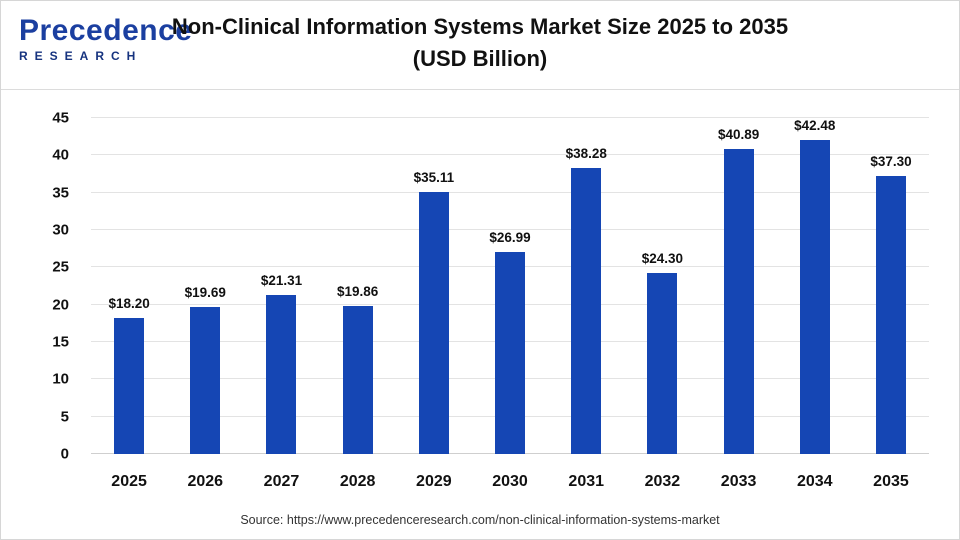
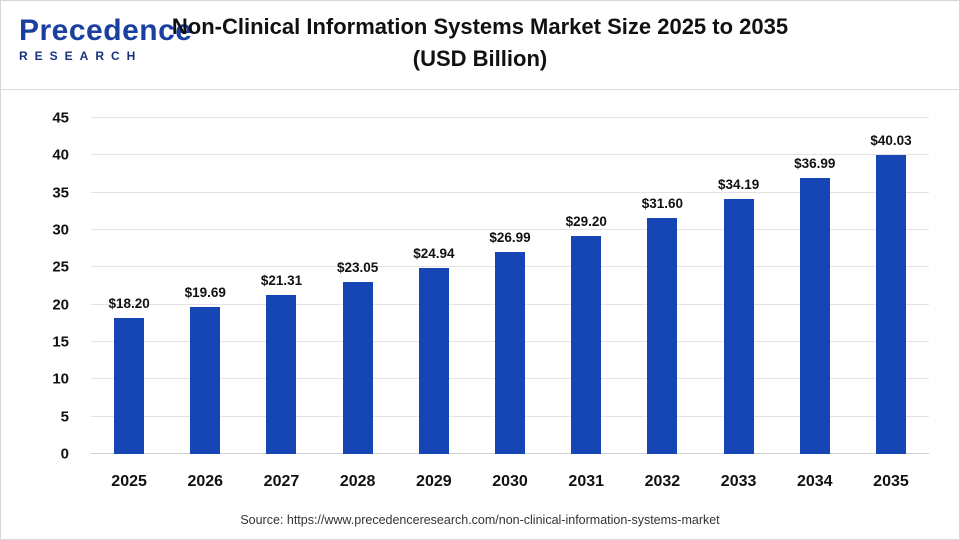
2028: $19.86 -> $23.05
2029: $35.11 -> $24.94
2031: $38.28 -> $29.20
2032: $24.30 -> $31.60
2033: $40.89 -> $34.19
2034: $42.48 -> $36.99
2035: $37.30 -> $40.03
